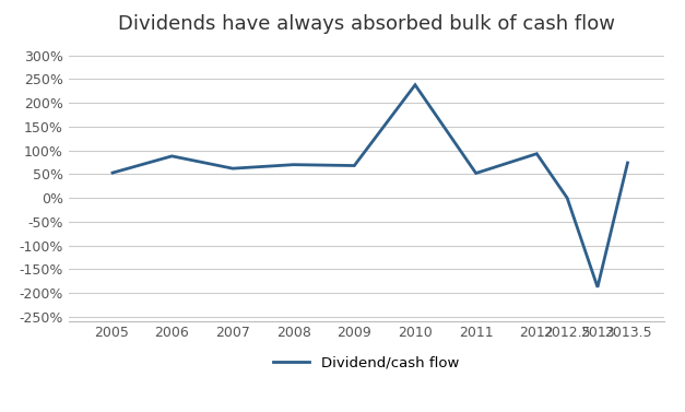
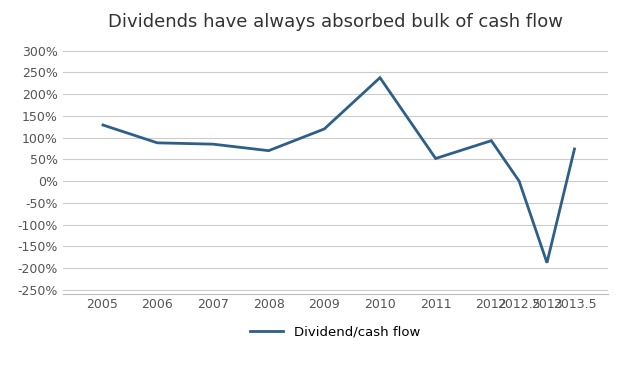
2005: 52% -> 130%
2007: 62% -> 85%
2009: 68% -> 120%
